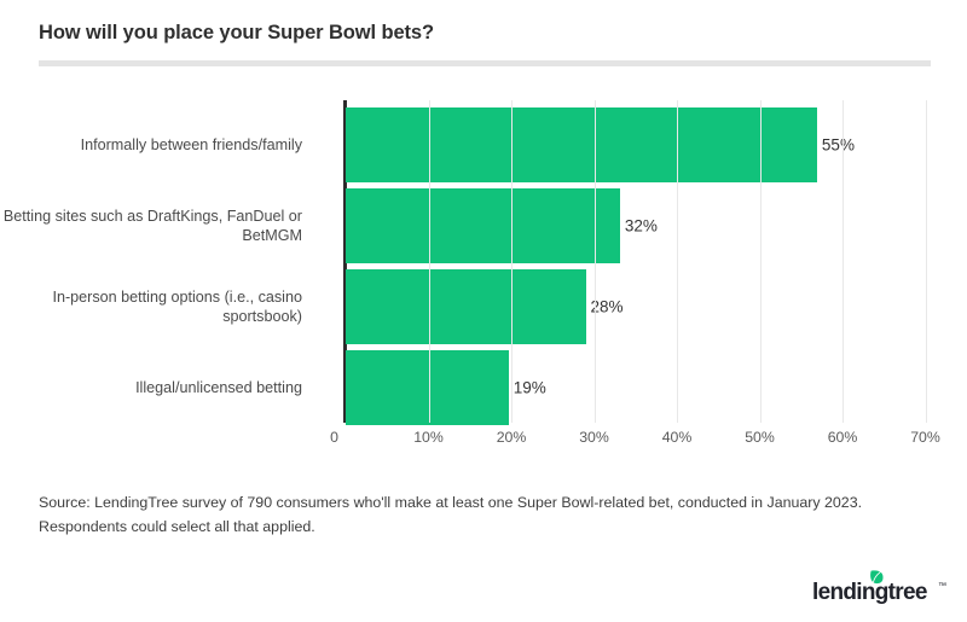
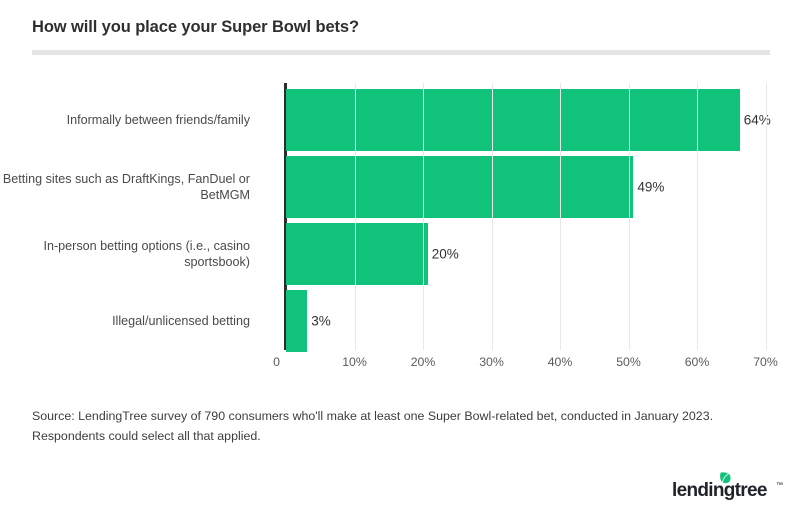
Informally between friends/family: 55% -> 64%
Betting sites such as DraftKings, FanDuel or BetMGM: 32% -> 49%
In-person betting options (i.e., casino sportsbook): 28% -> 20%
Illegal/unlicensed betting: 19% -> 3%
